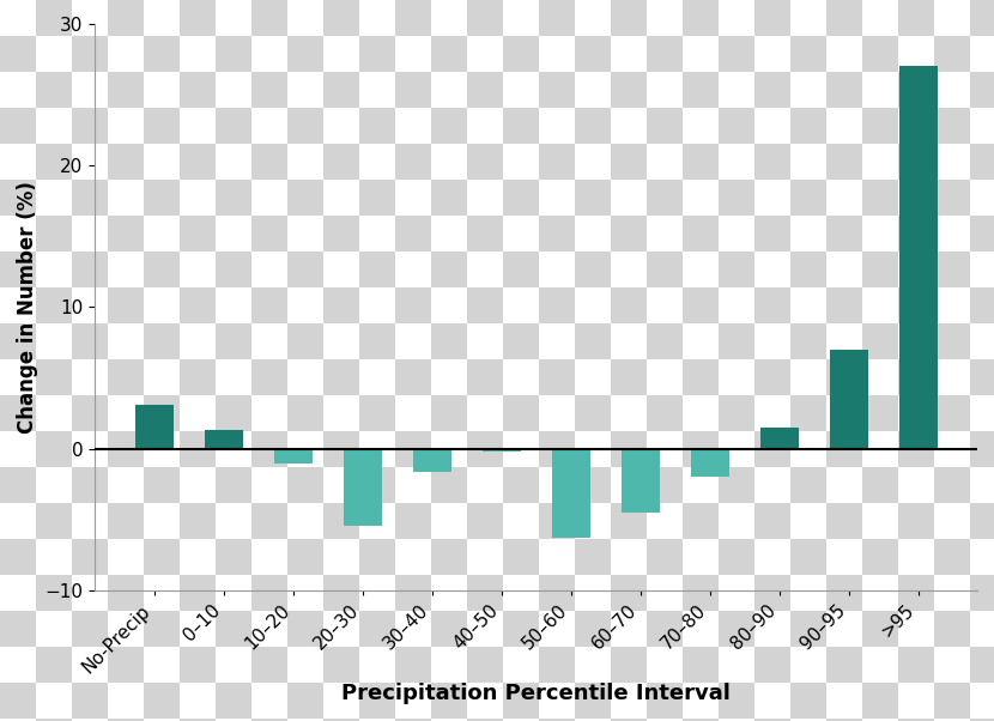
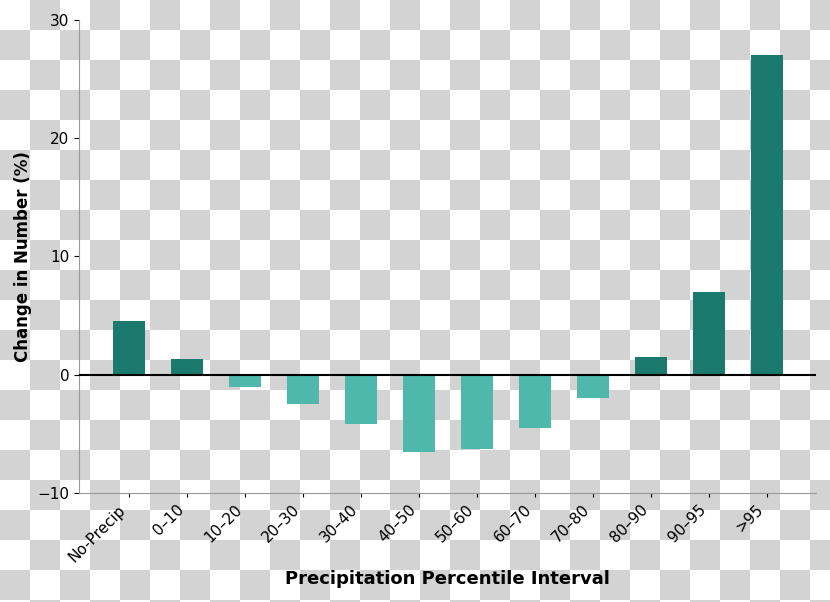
No-Precip: 3.1 -> 4.5
20–30: -5.4 -> -2.5
30–40: -1.6 -> -4.2
40–50: -0.2 -> -6.5
